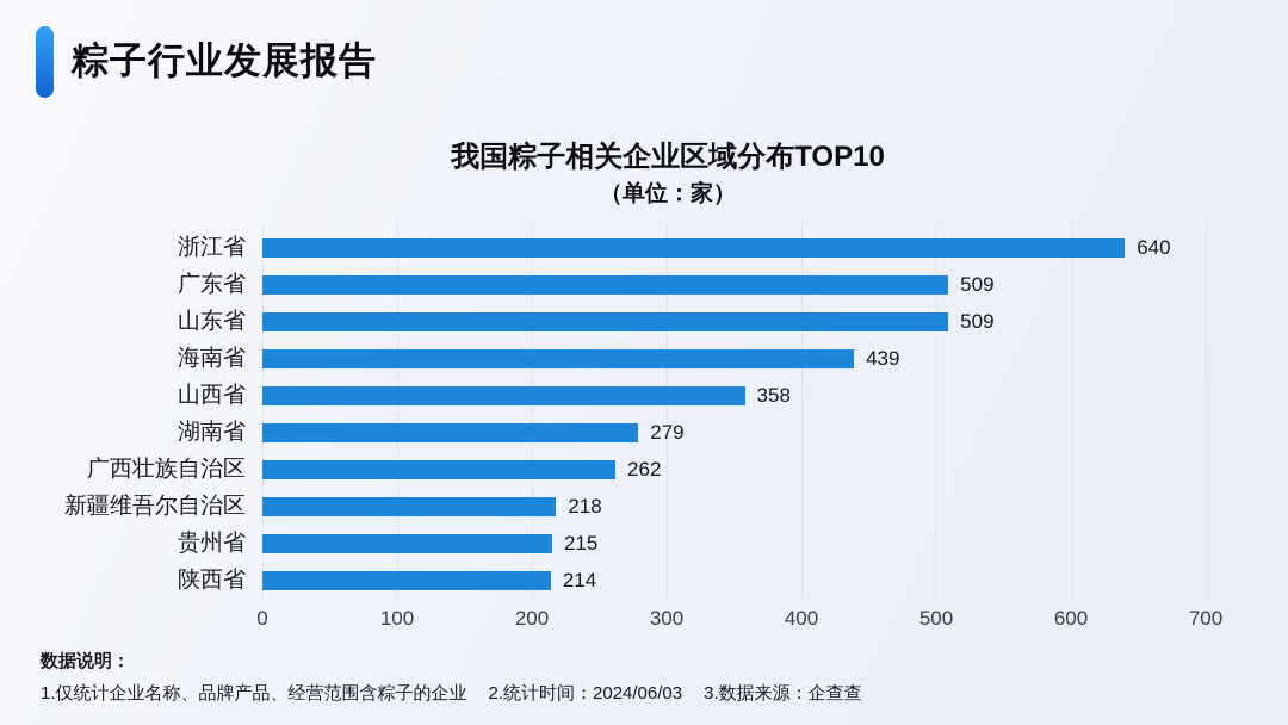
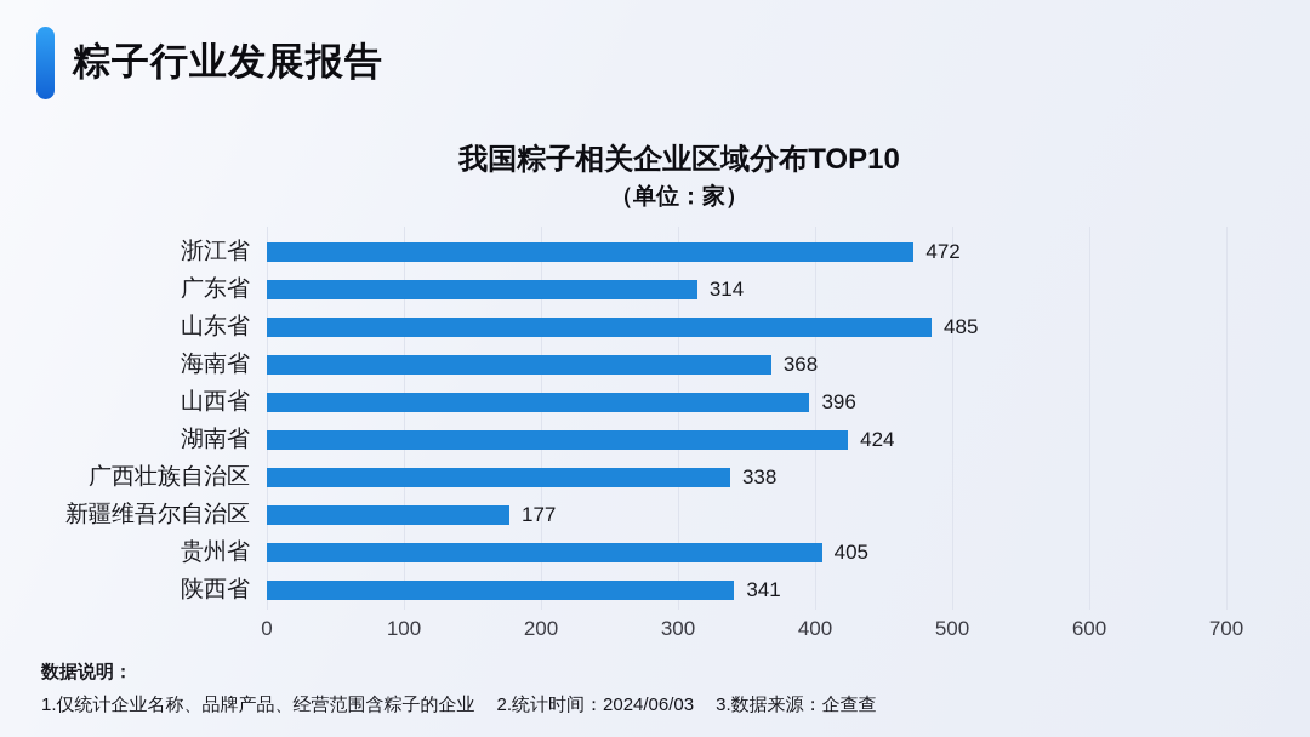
浙江省: 640 -> 472
广东省: 509 -> 314
山东省: 509 -> 485
海南省: 439 -> 368
山西省: 358 -> 396
湖南省: 279 -> 424
广西壮族自治区: 262 -> 338
新疆维吾尔自治区: 218 -> 177
贵州省: 215 -> 405
陕西省: 214 -> 341
